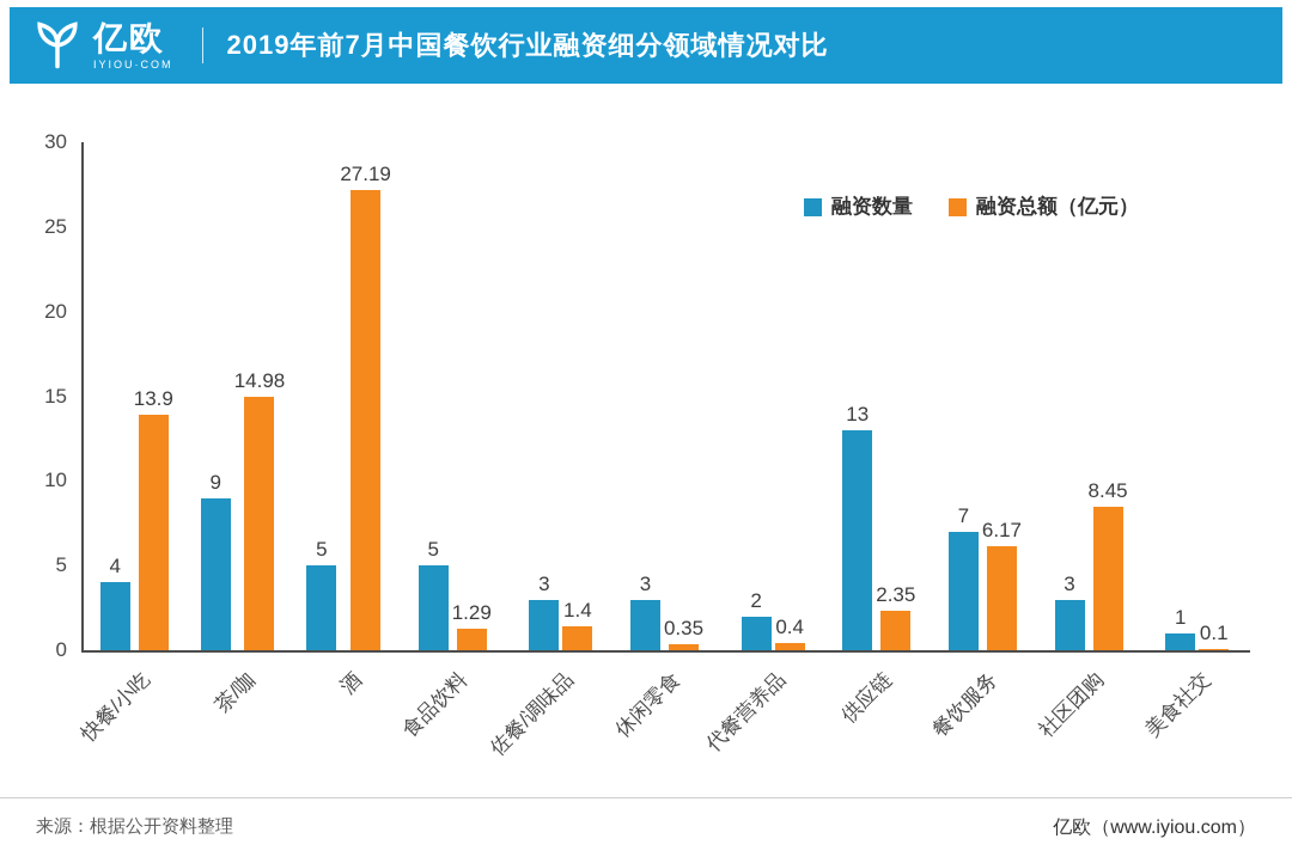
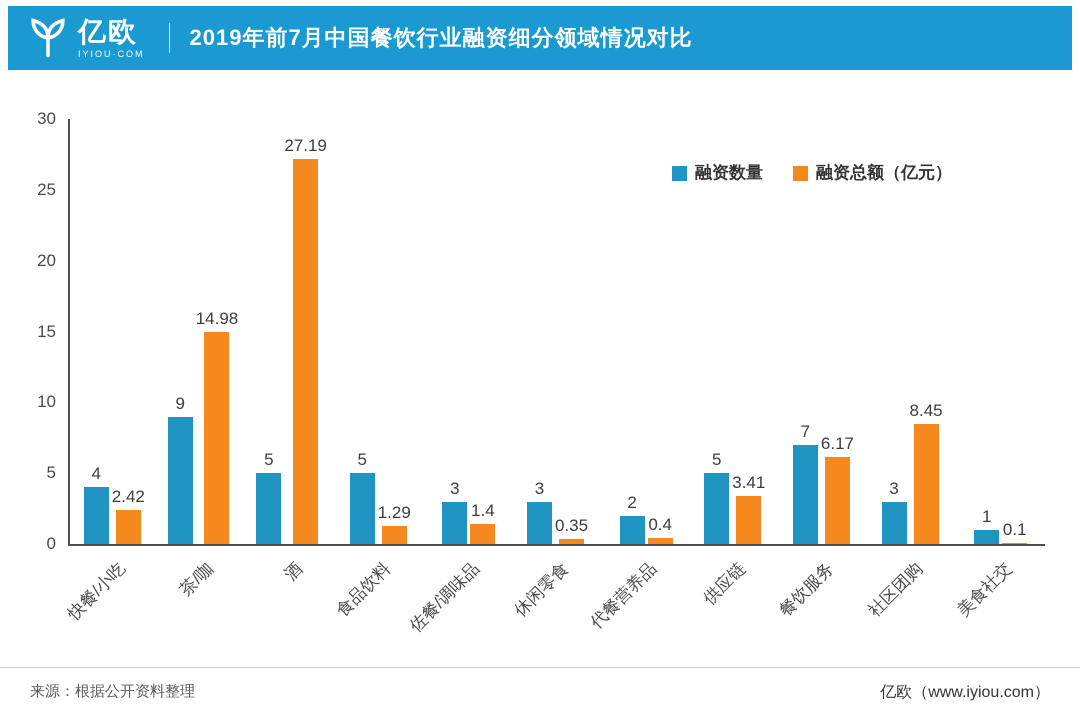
融资总额（亿元）/快餐/小吃: 13.9 -> 2.42
融资数量/供应链: 13 -> 5
融资总额（亿元）/供应链: 2.35 -> 3.41
